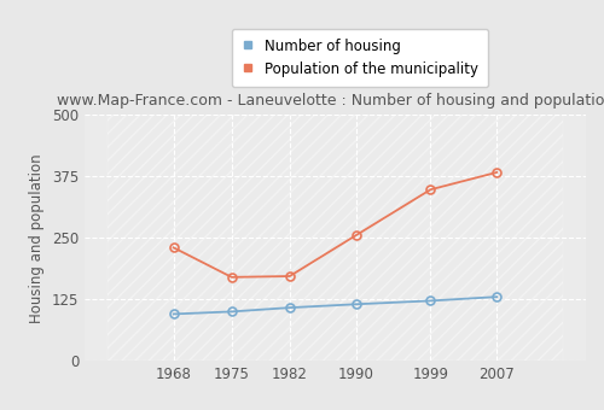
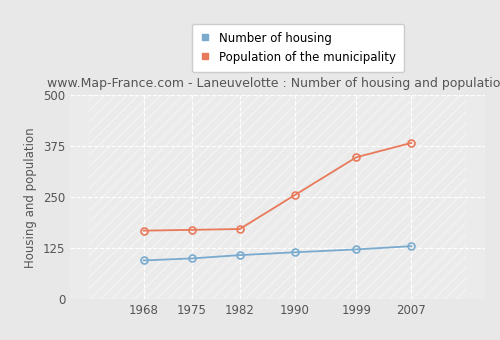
Population of the municipality/1968: 230 -> 168
